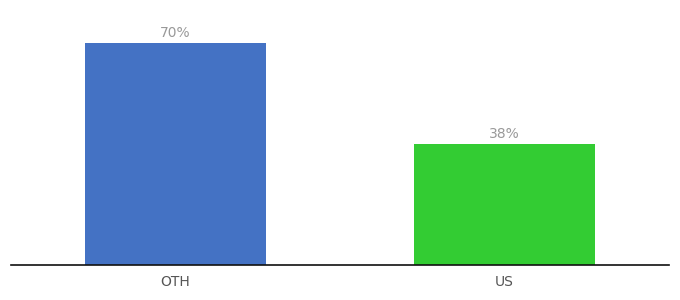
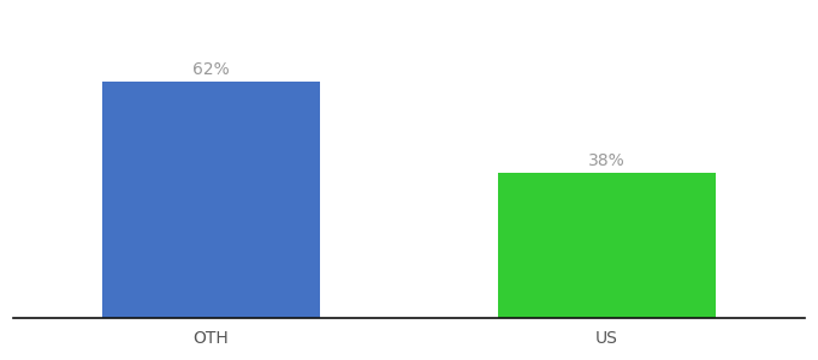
OTH: 70% -> 62%
